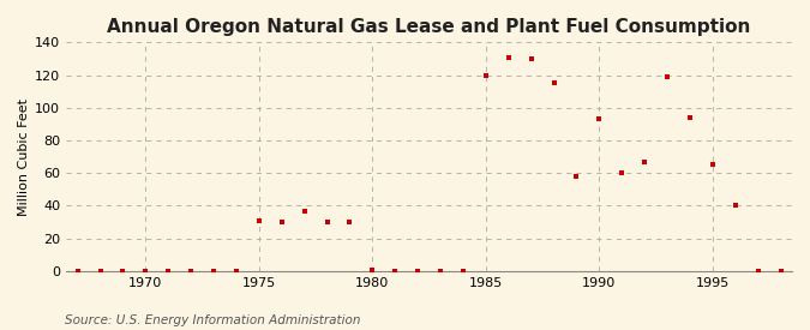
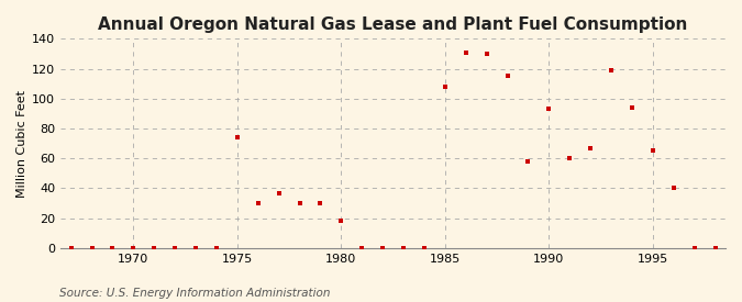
1975: 31 -> 74
1980: 1 -> 18
1985: 120 -> 108
